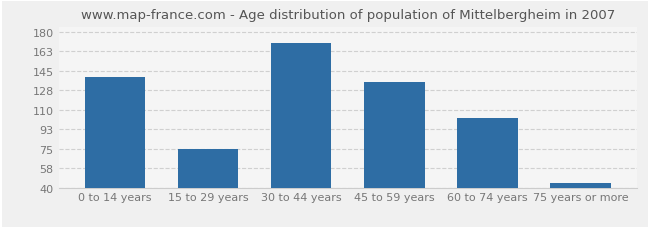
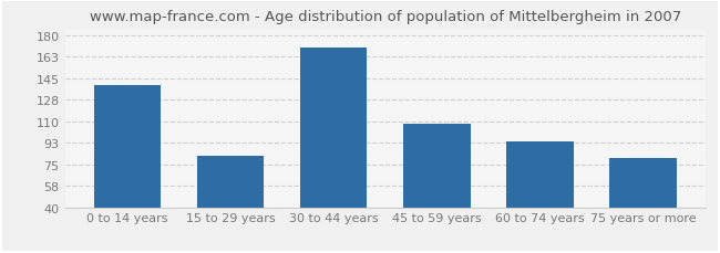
15 to 29 years: 75 -> 82
45 to 59 years: 135 -> 108
60 to 74 years: 103 -> 94
75 years or more: 44 -> 80
